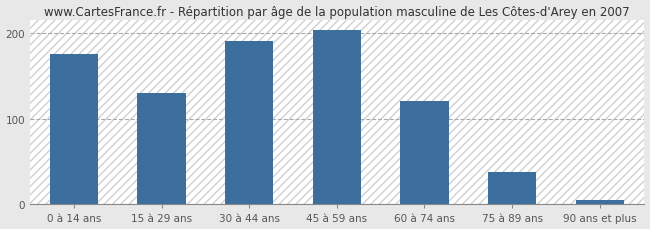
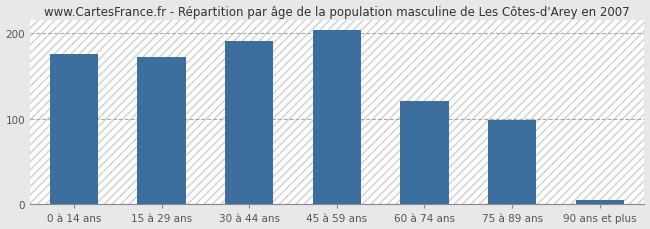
15 à 29 ans: 130 -> 172
75 à 89 ans: 38 -> 98
